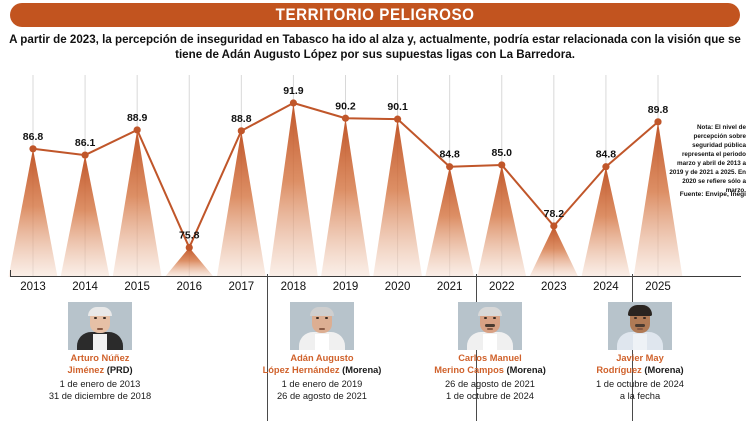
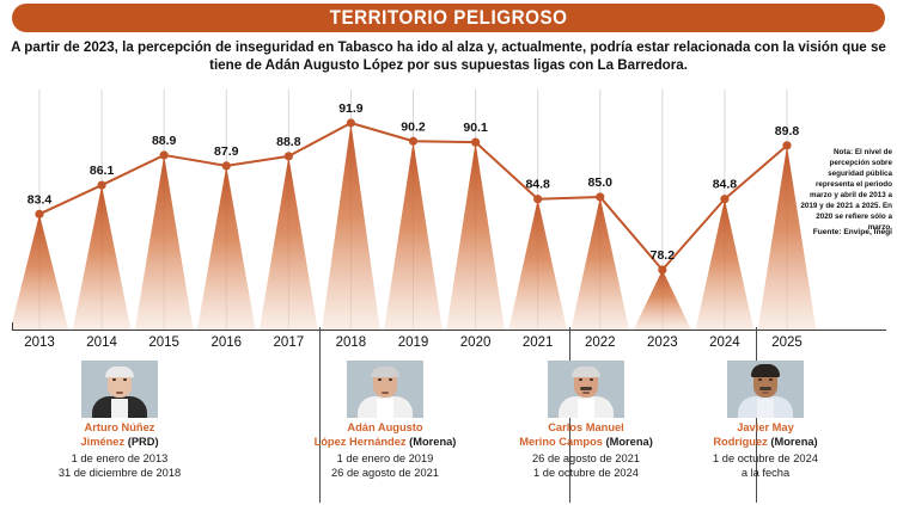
2013: 86.8 -> 83.4
2016: 75.8 -> 87.9
